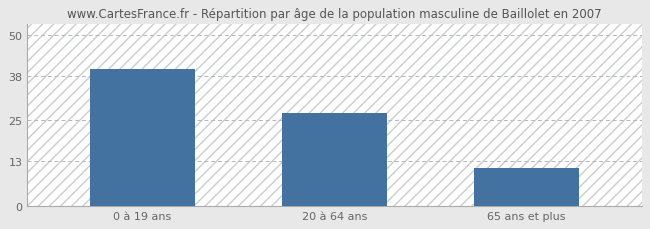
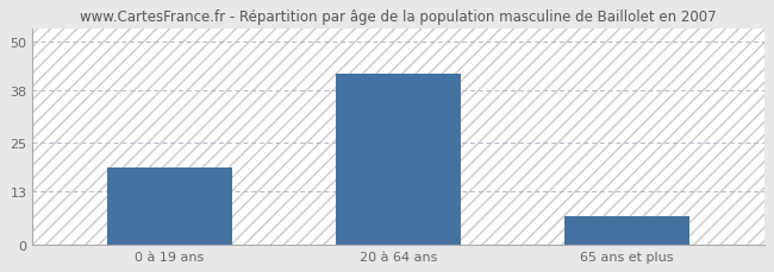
0 à 19 ans: 40 -> 19
20 à 64 ans: 27 -> 42
65 ans et plus: 11 -> 7
